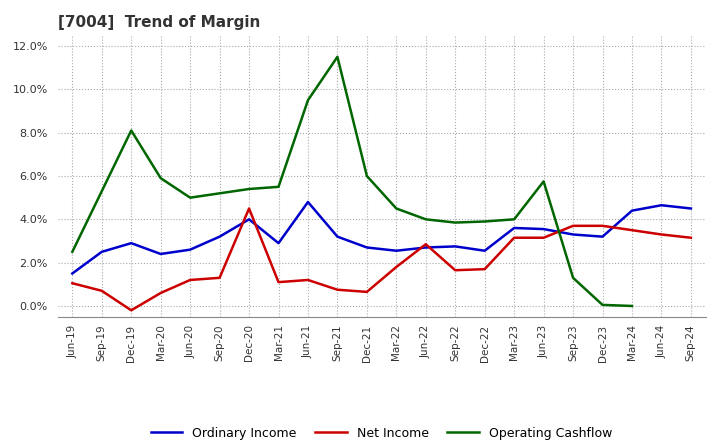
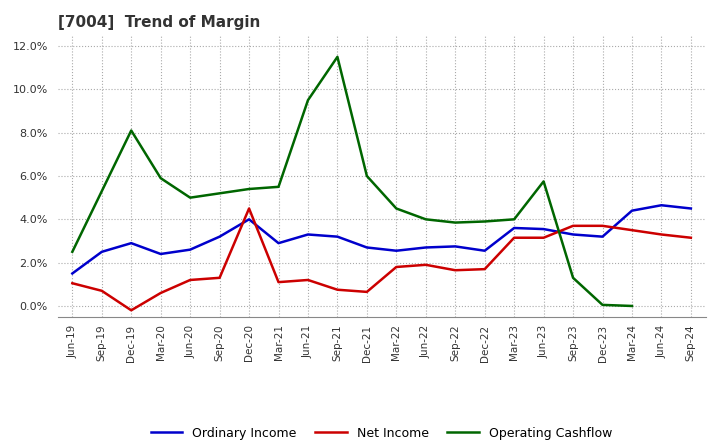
Ordinary Income/Jun-21: 4.80% -> 3.30%
Net Income/Jun-22: 2.85% -> 1.90%
